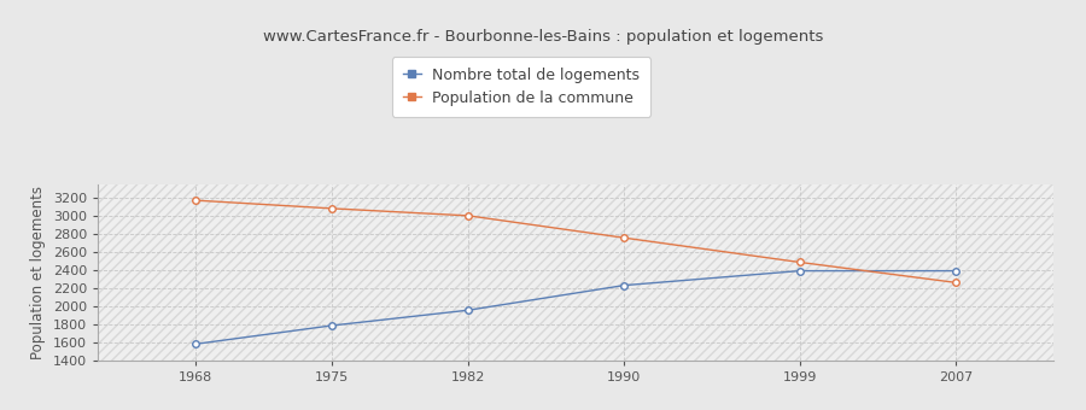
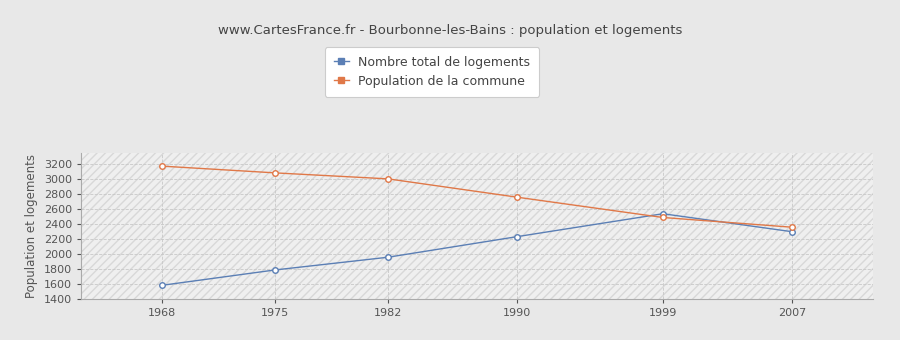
Nombre total de logements/1999: 2400 -> 2540
Nombre total de logements/2007: 2400 -> 2300
Population de la commune/2007: 2260 -> 2360
